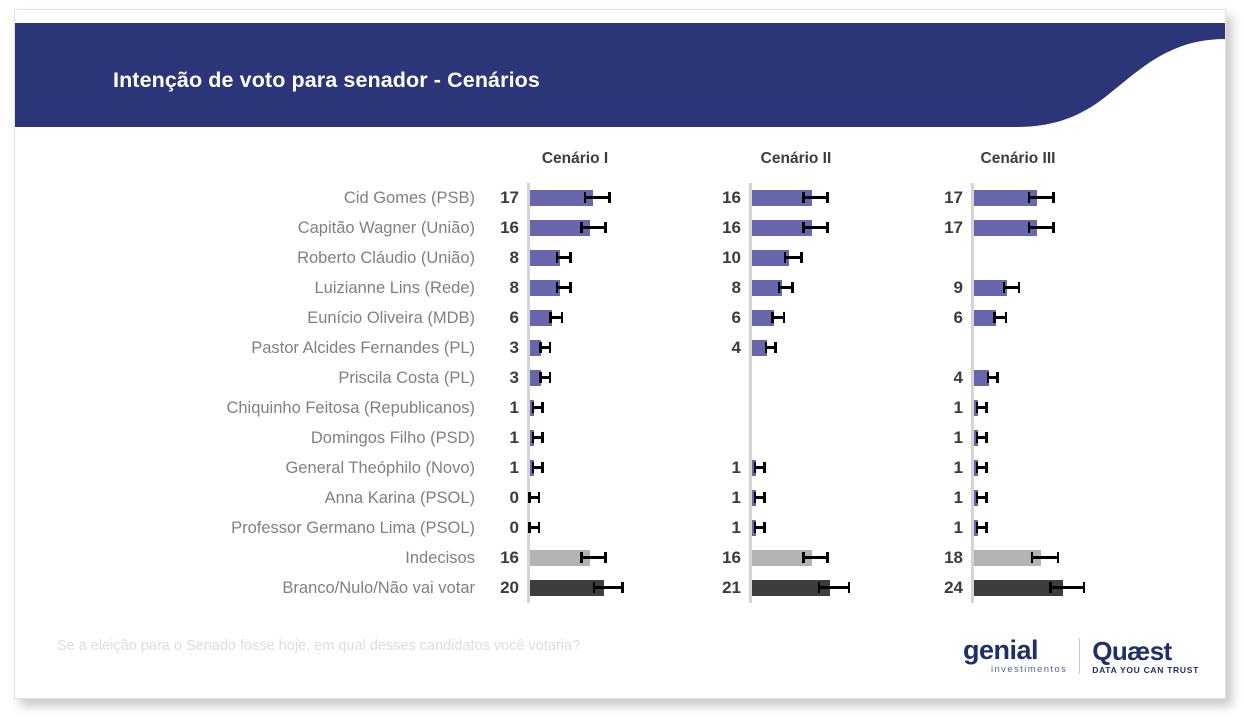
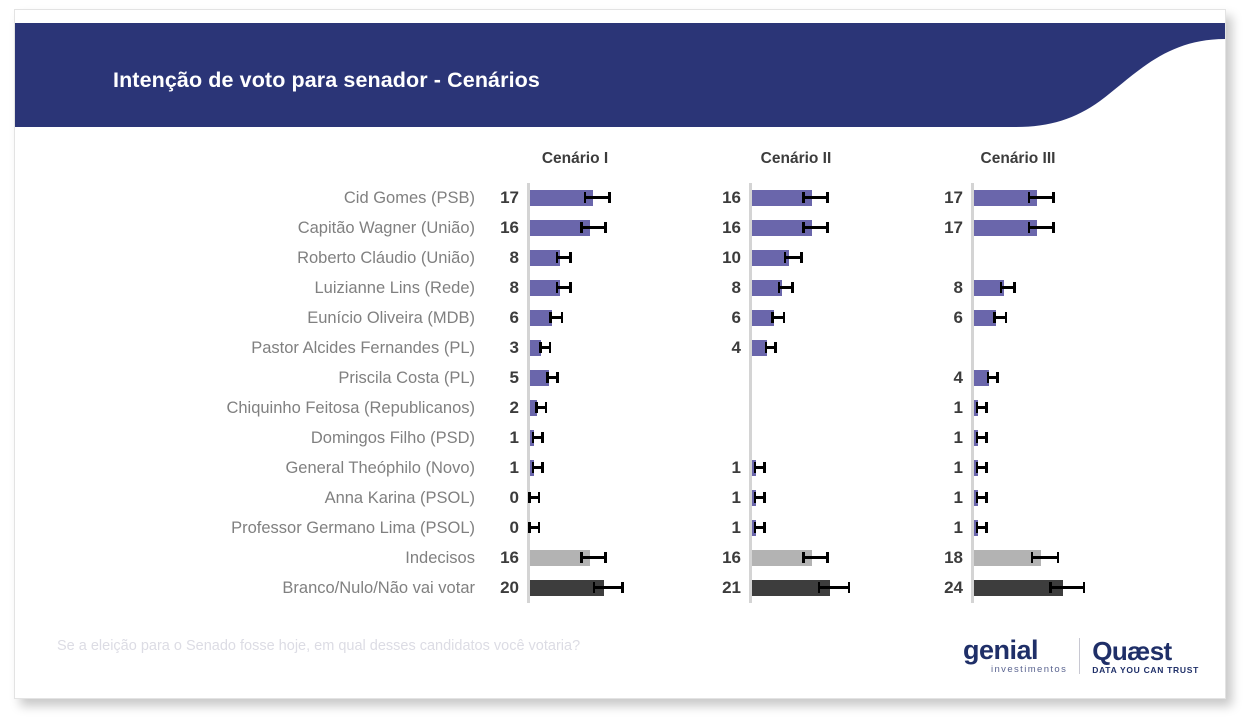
Cenário III/Luizianne Lins (Rede): 9 -> 8
Cenário I/Priscila Costa (PL): 3 -> 5
Cenário I/Chiquinho Feitosa (Republicanos): 1 -> 2
